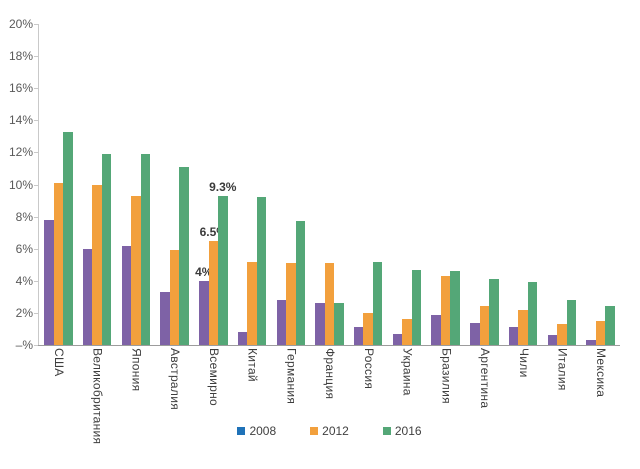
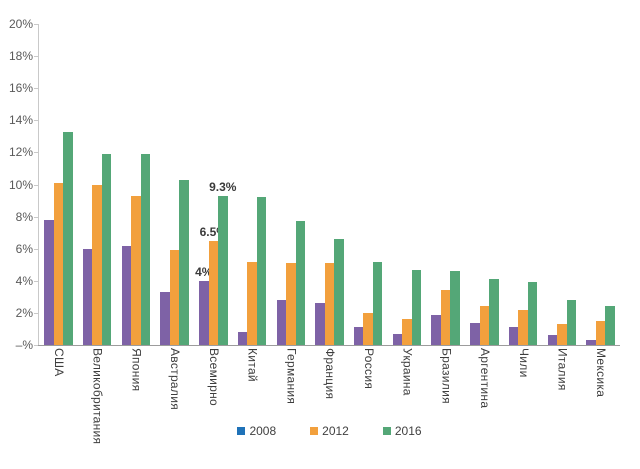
2016/Австралия: 11.1% -> 10.3%
2016/Франция: 2.6% -> 6.6%
2012/Бразилия: 4.3% -> 3.4%
